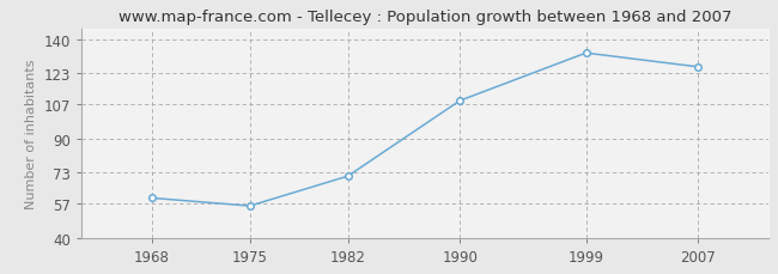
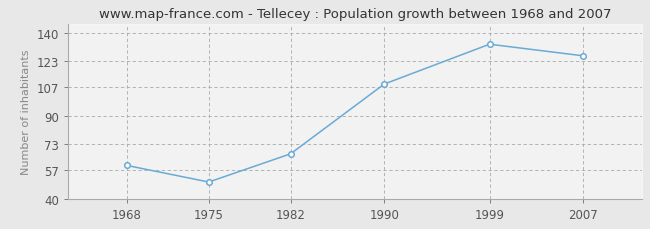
1975: 56 -> 50
1982: 71 -> 67
